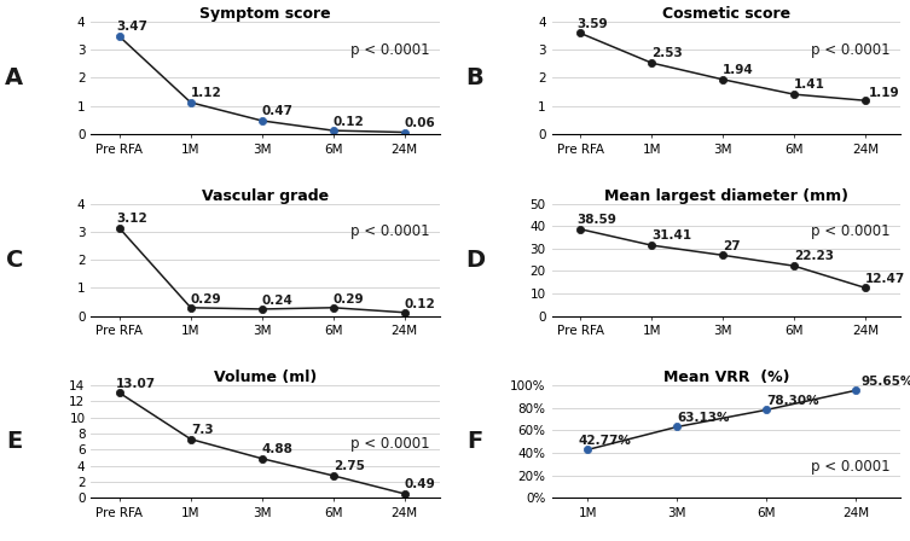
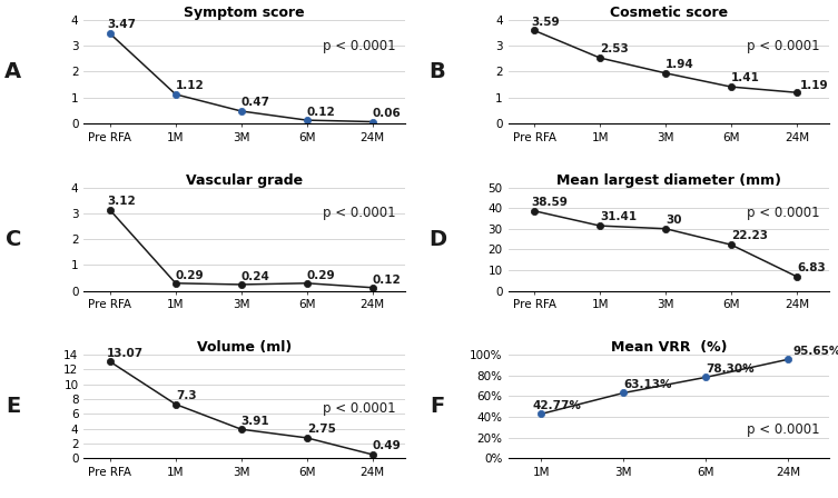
Mean largest diameter (mm)/3M: 27 -> 30
Mean largest diameter (mm)/24M: 12.47 -> 6.83
Volume (ml)/3M: 4.88 -> 3.91
